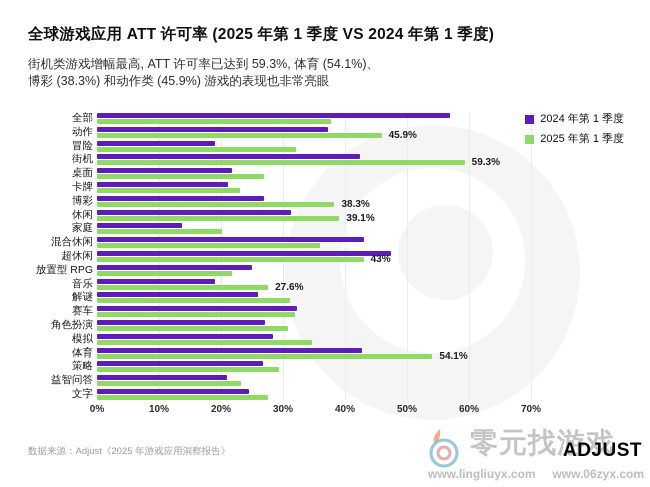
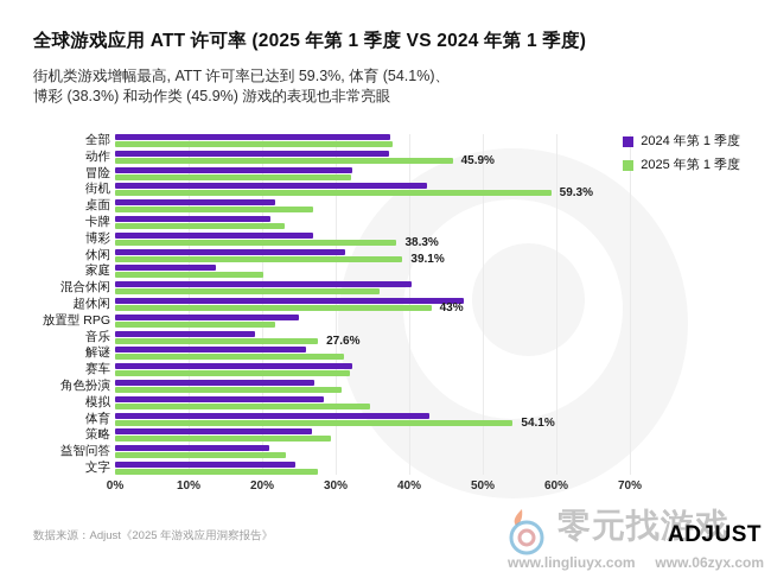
2024 年第 1 季度/全部: 57% -> 37%
2024 年第 1 季度/冒险: 19% -> 32%
2024 年第 1 季度/混合休闲: 43% -> 40%
